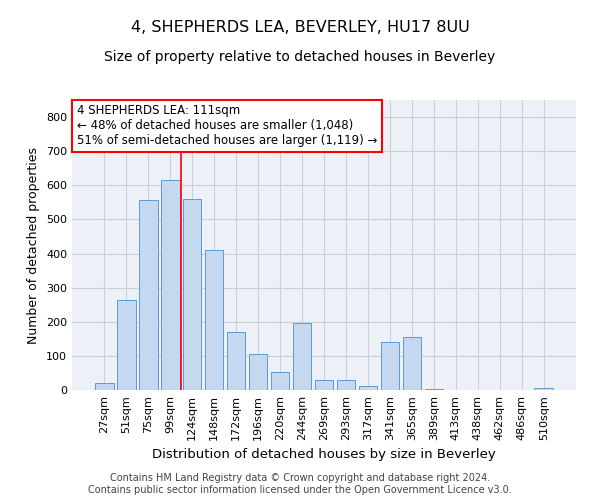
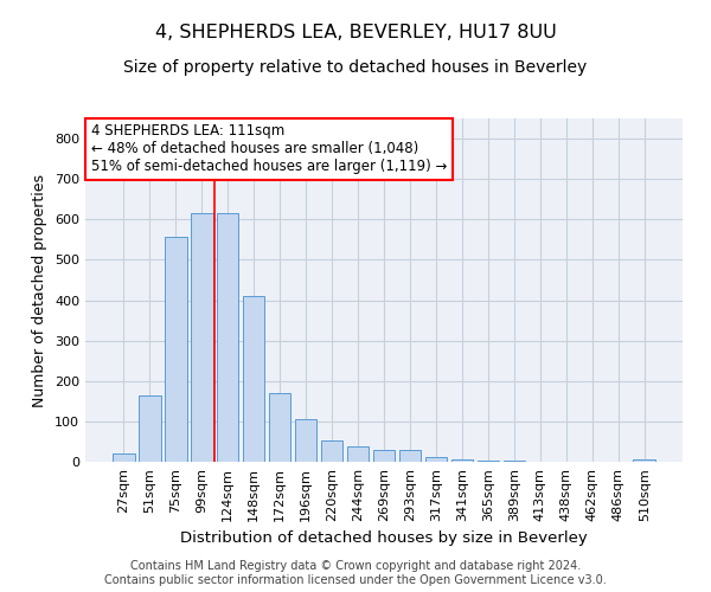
51sqm: 265 -> 165
124sqm: 560 -> 615
244sqm: 195 -> 38
341sqm: 140 -> 5
365sqm: 155 -> 3
